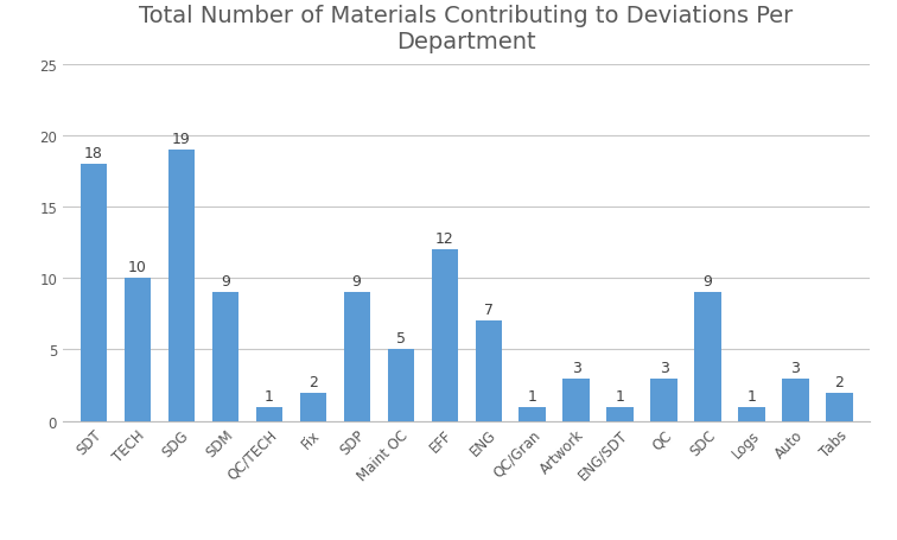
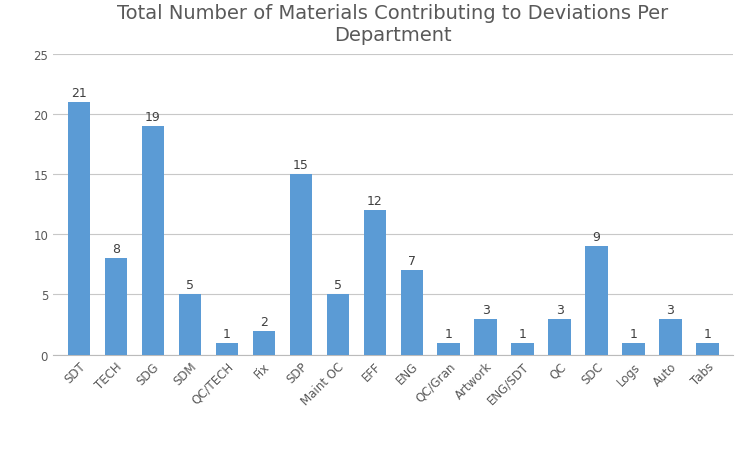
SDT: 18 -> 21
TECH: 10 -> 8
SDM: 9 -> 5
SDP: 9 -> 15
Tabs: 2 -> 1
